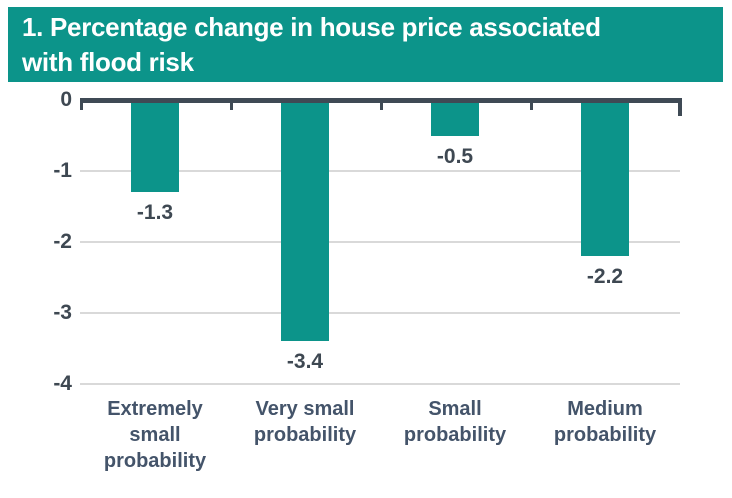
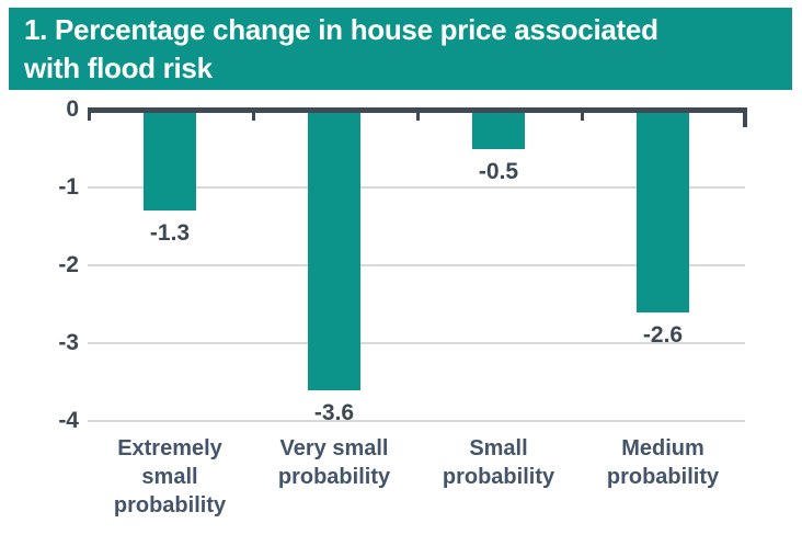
Very small probability: -3.4 -> -3.6
Medium probability: -2.2 -> -2.6
